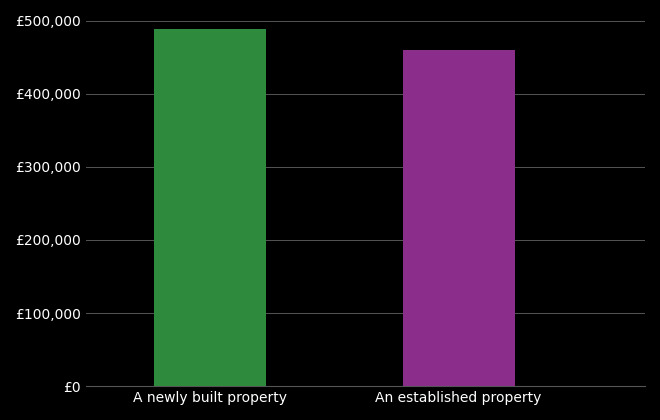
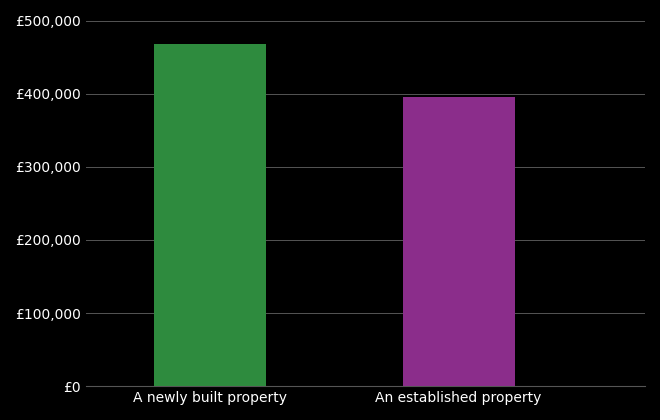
A newly built property: £488,000 -> £468,000
An established property: £460,000 -> £396,000
